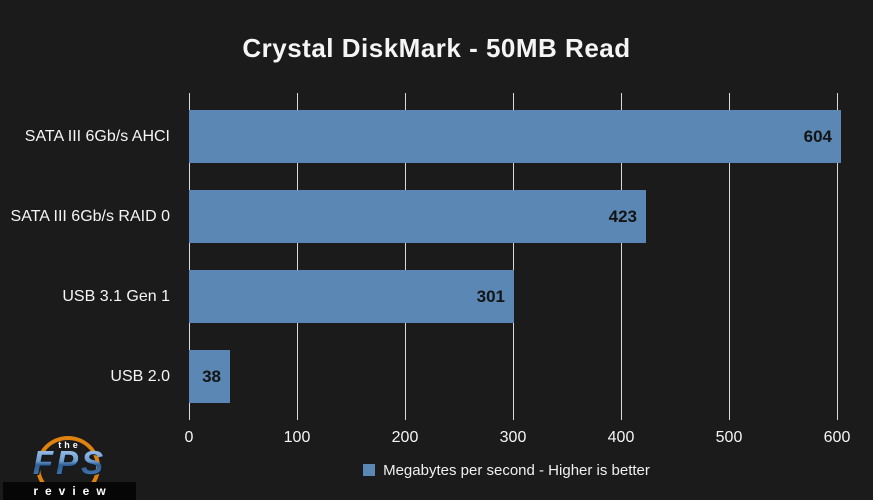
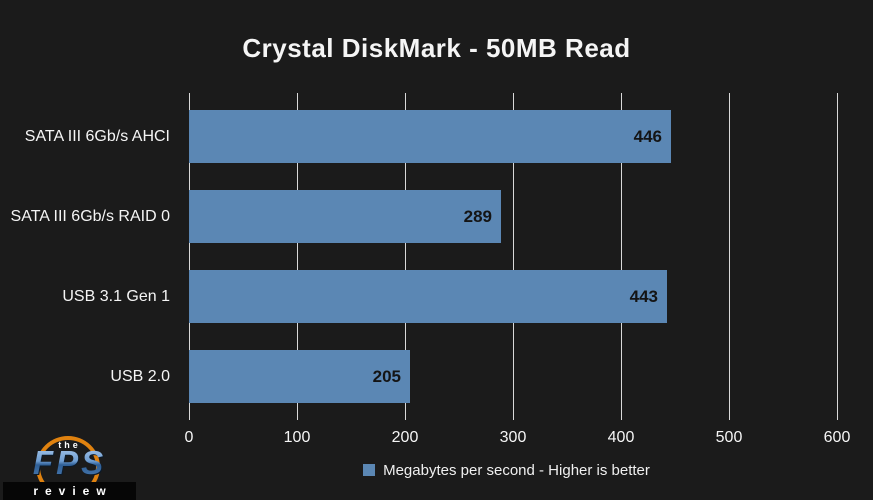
SATA III 6Gb/s AHCI: 604 -> 446
SATA III 6Gb/s RAID 0: 423 -> 289
USB 3.1 Gen 1: 301 -> 443
USB 2.0: 38 -> 205
